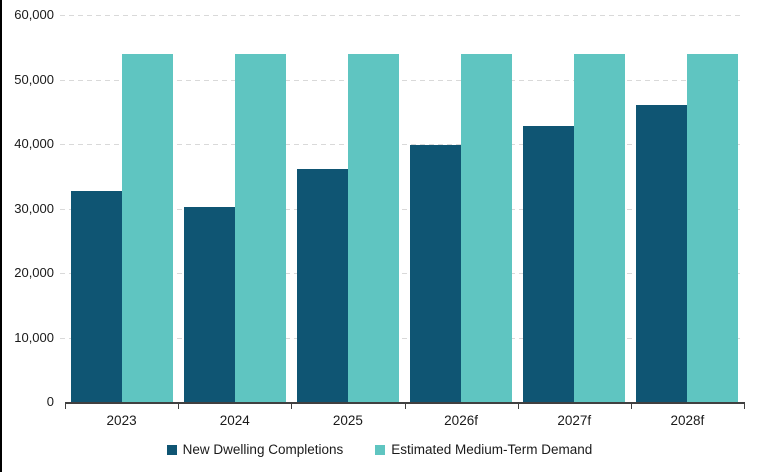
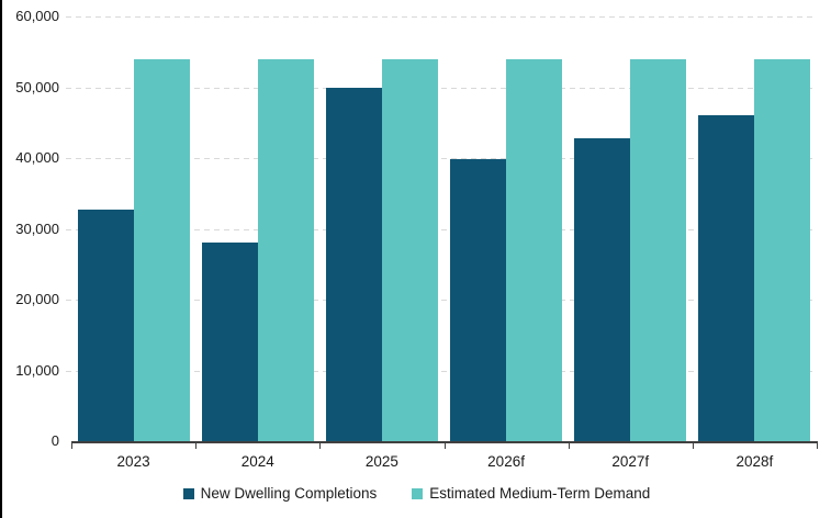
New Dwelling Completions/2024: 30000 -> 28000
New Dwelling Completions/2025: 36000 -> 50000
